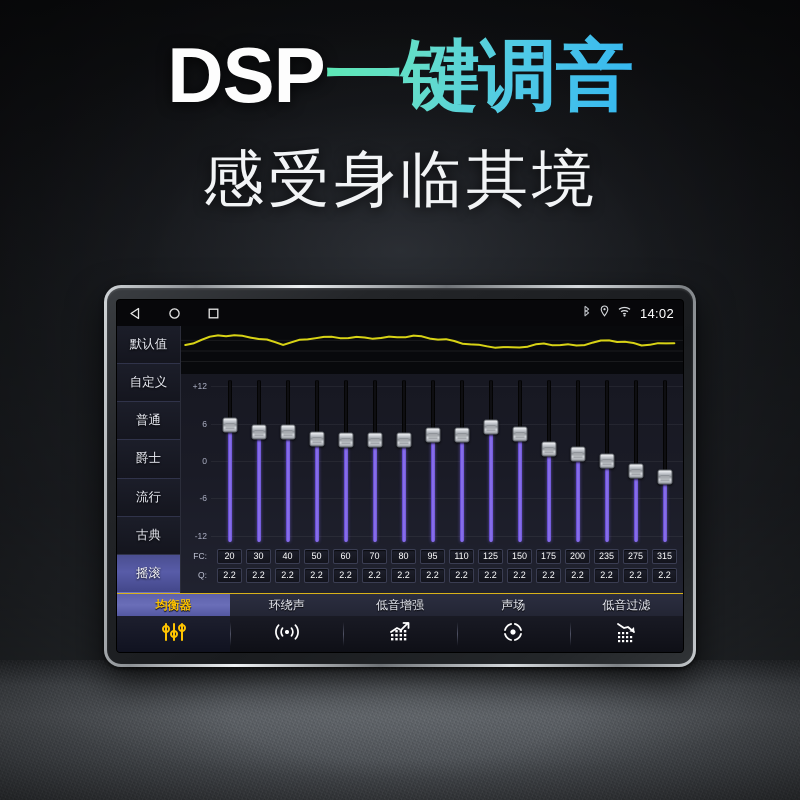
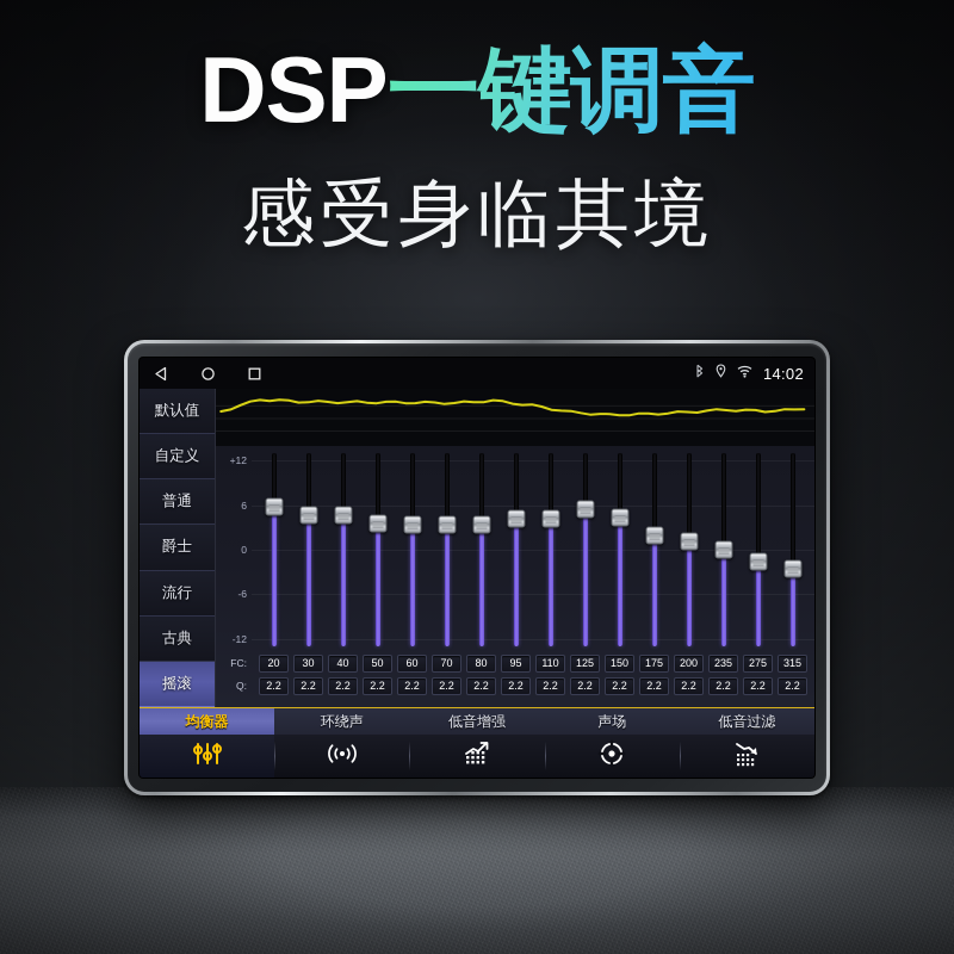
50: 3 -> 6
175: 3 -> 1
235: 5 -> 3
